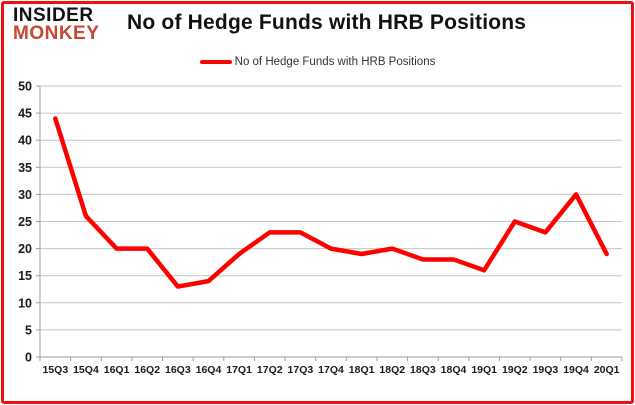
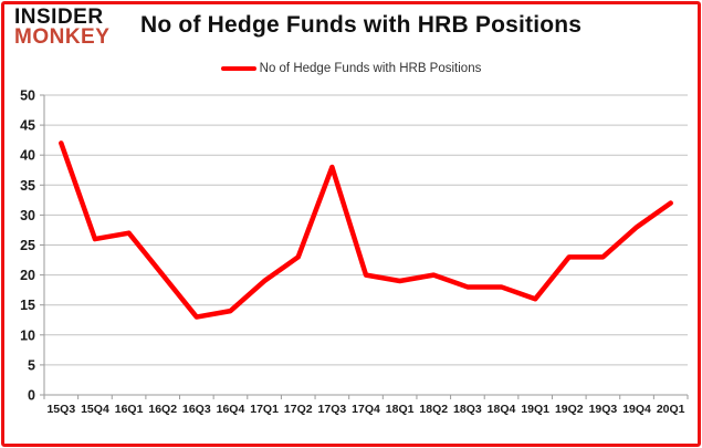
15Q3: 44 -> 42
16Q1: 20 -> 27
17Q3: 23 -> 38
19Q2: 25 -> 23
19Q4: 30 -> 28
20Q1: 19 -> 32
